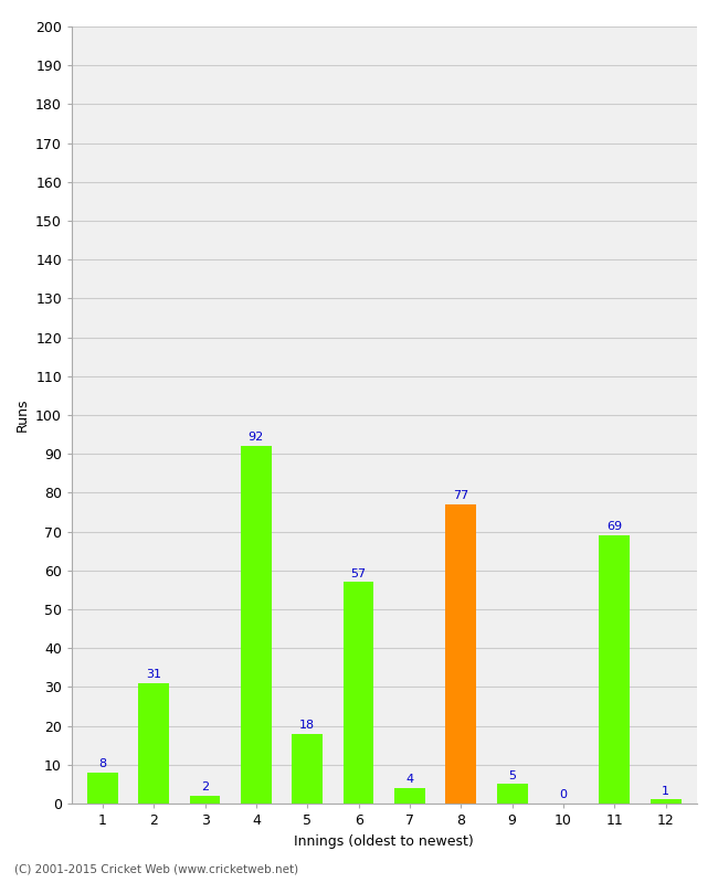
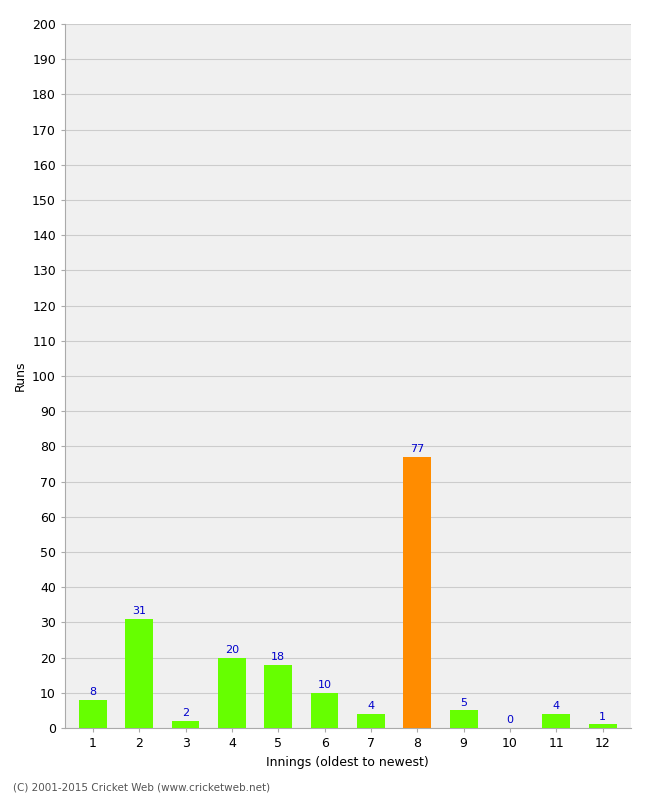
4: 92 -> 20
6: 57 -> 10
11: 69 -> 4
